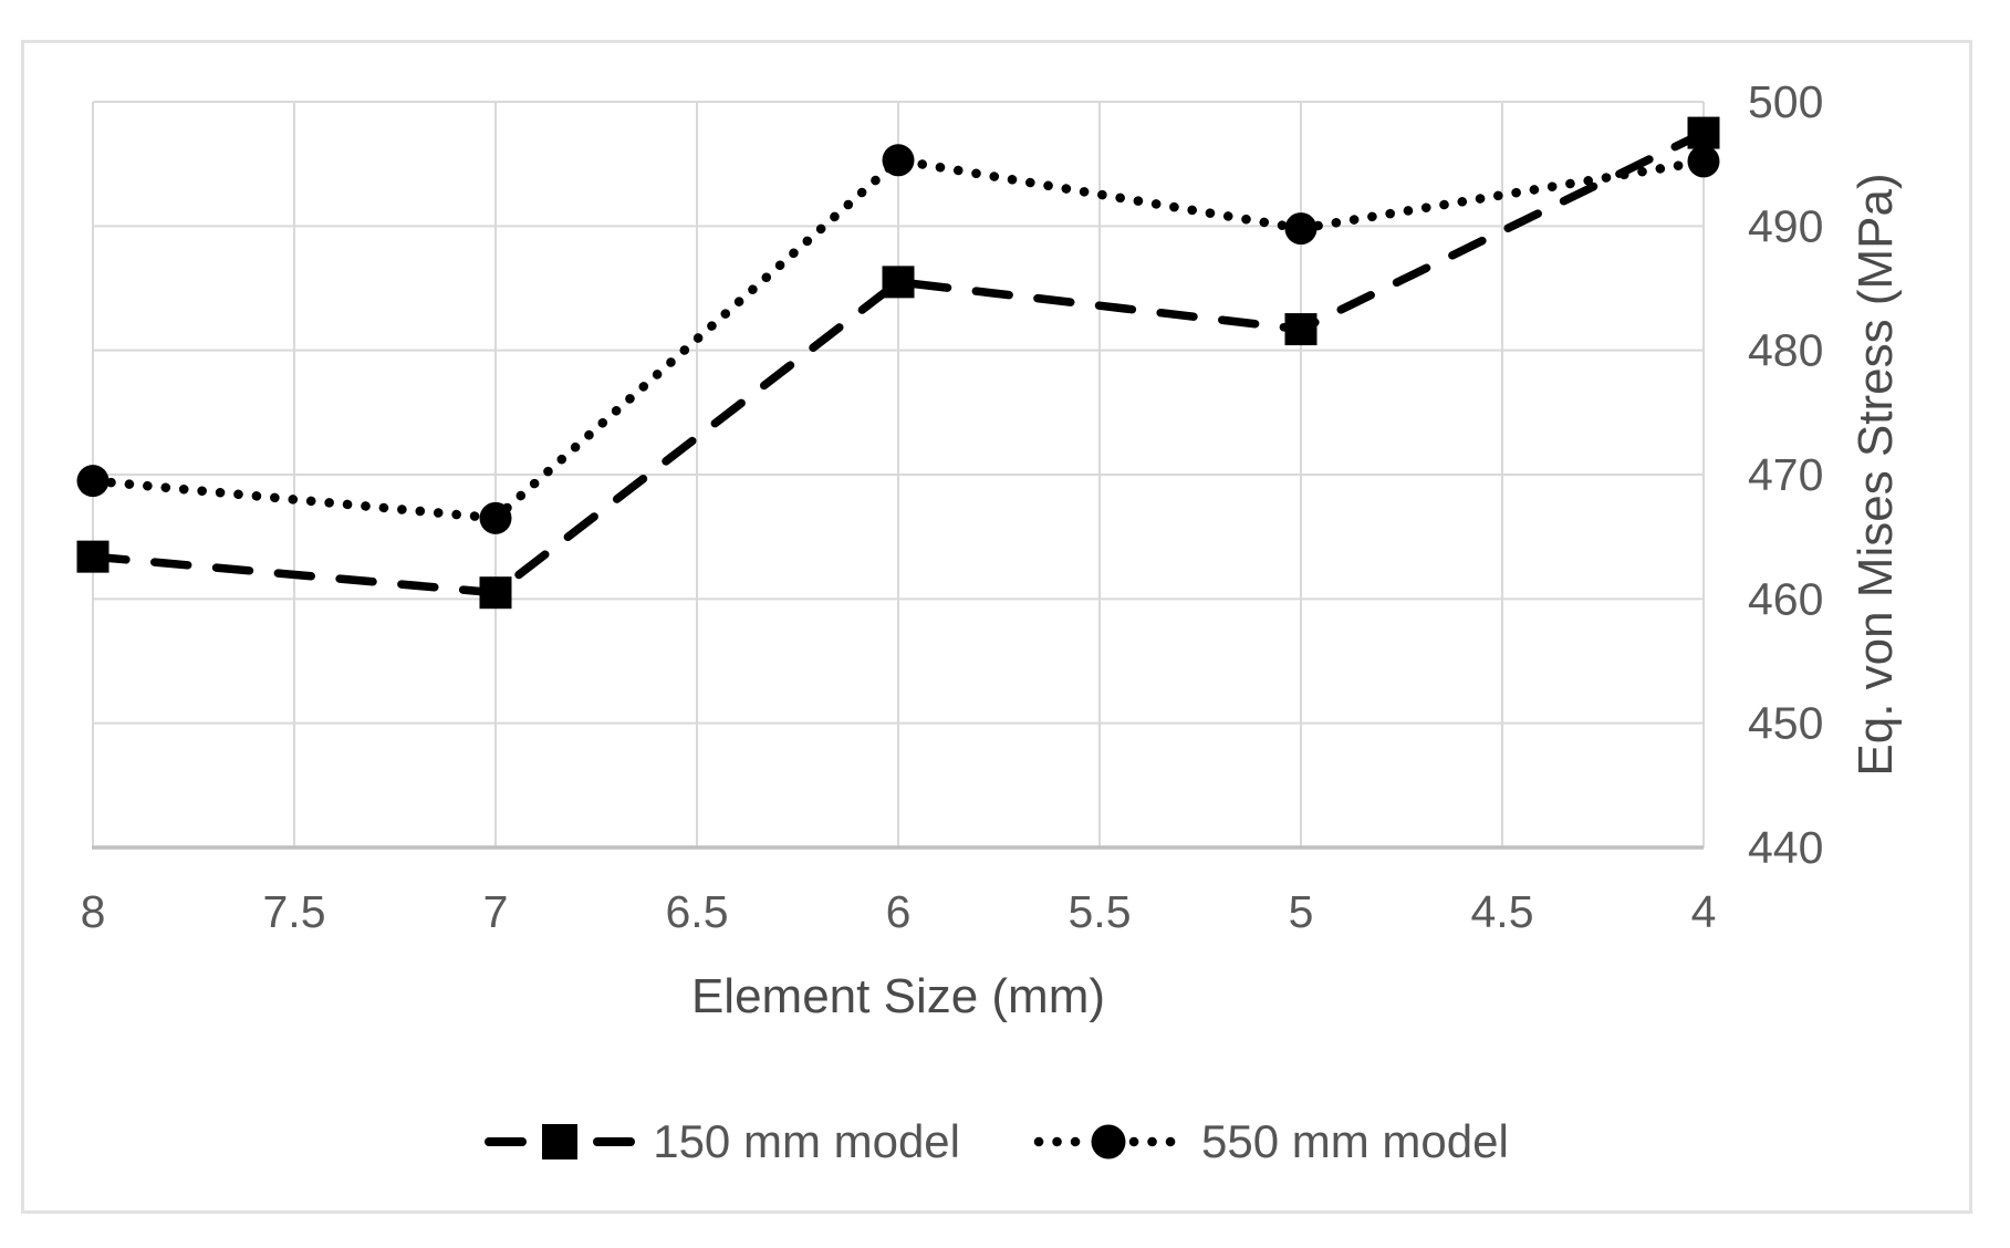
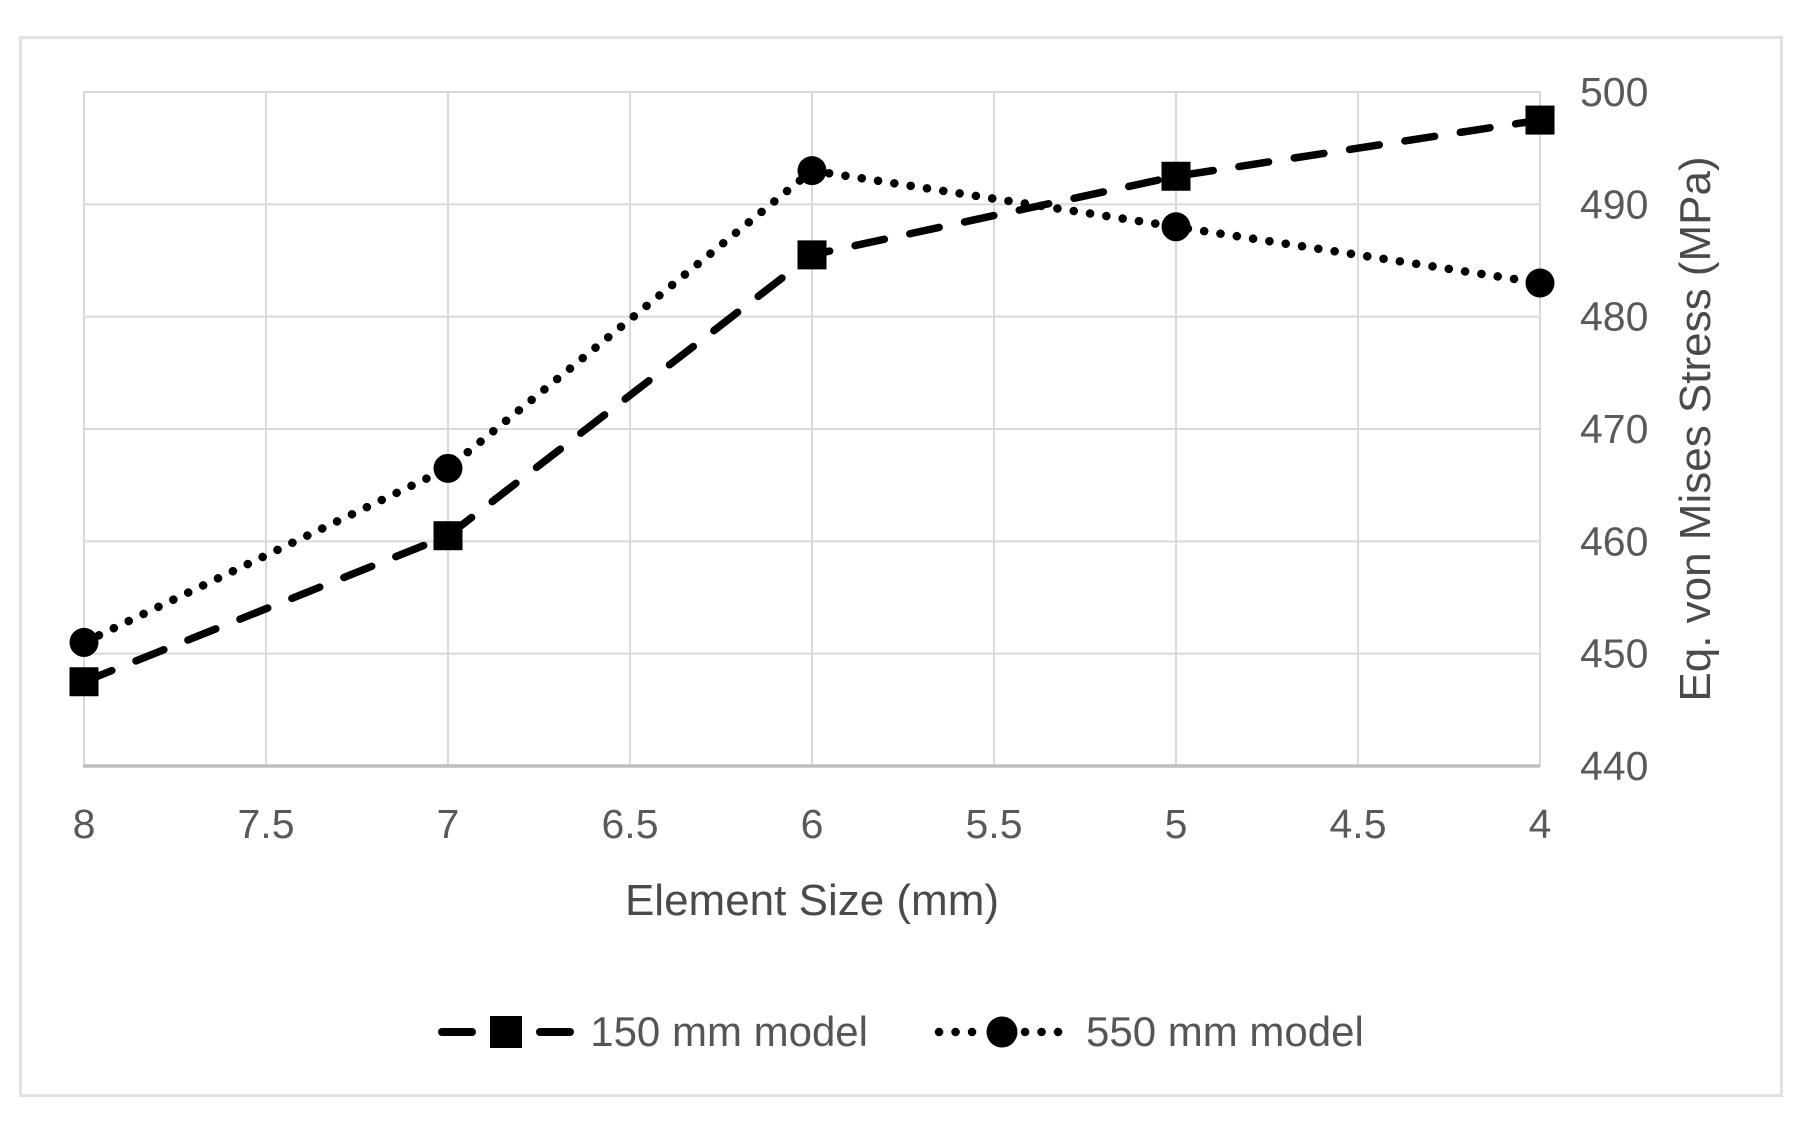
150 mm model/8: 463.4 -> 447.5
550 mm model/8: 469.5 -> 451.0
550 mm model/6: 495.3 -> 493.0
150 mm model/5: 481.7 -> 492.5
550 mm model/5: 489.8 -> 488.0
550 mm model/4: 495.2 -> 483.0
